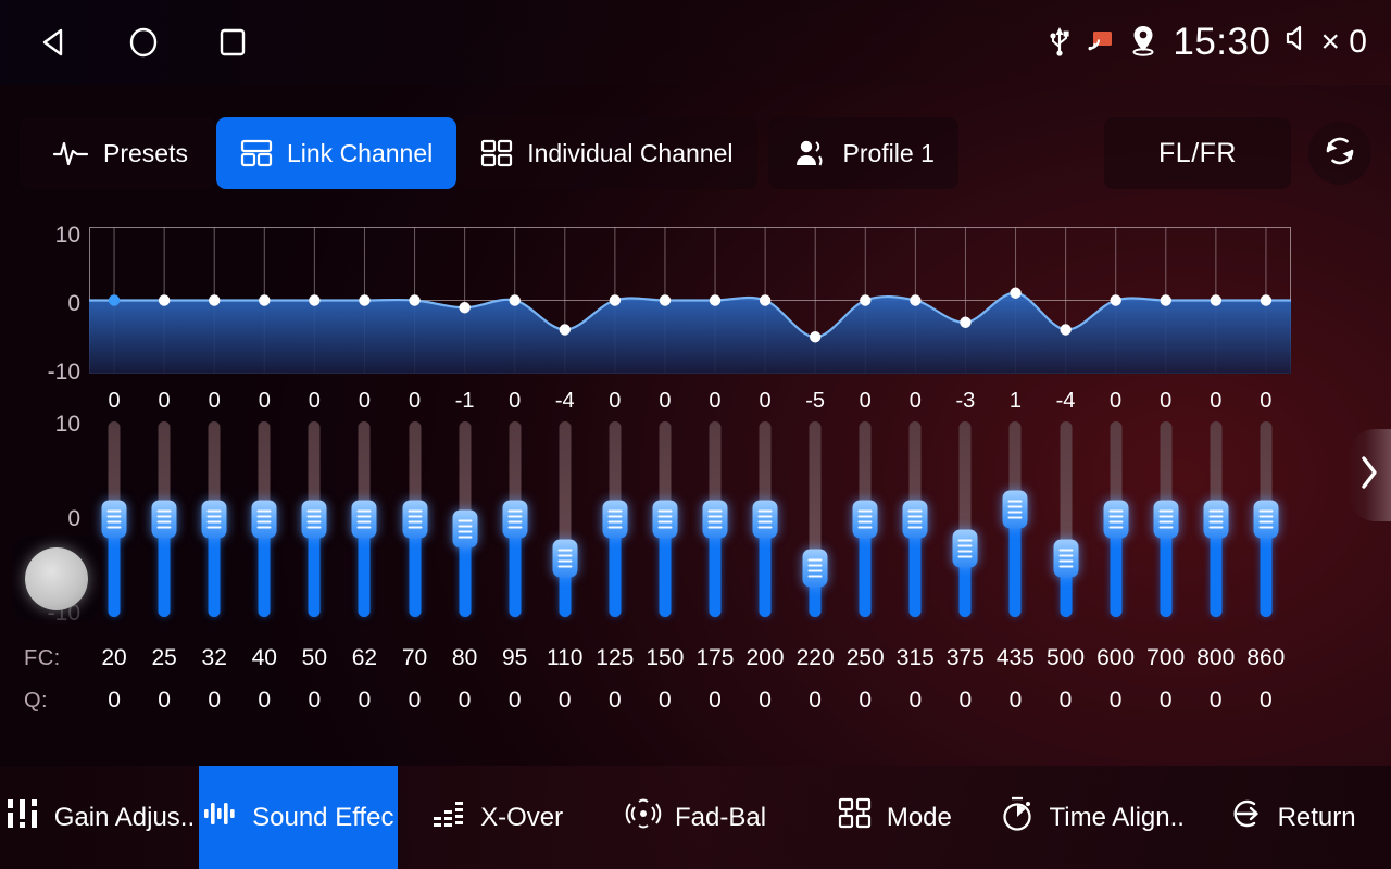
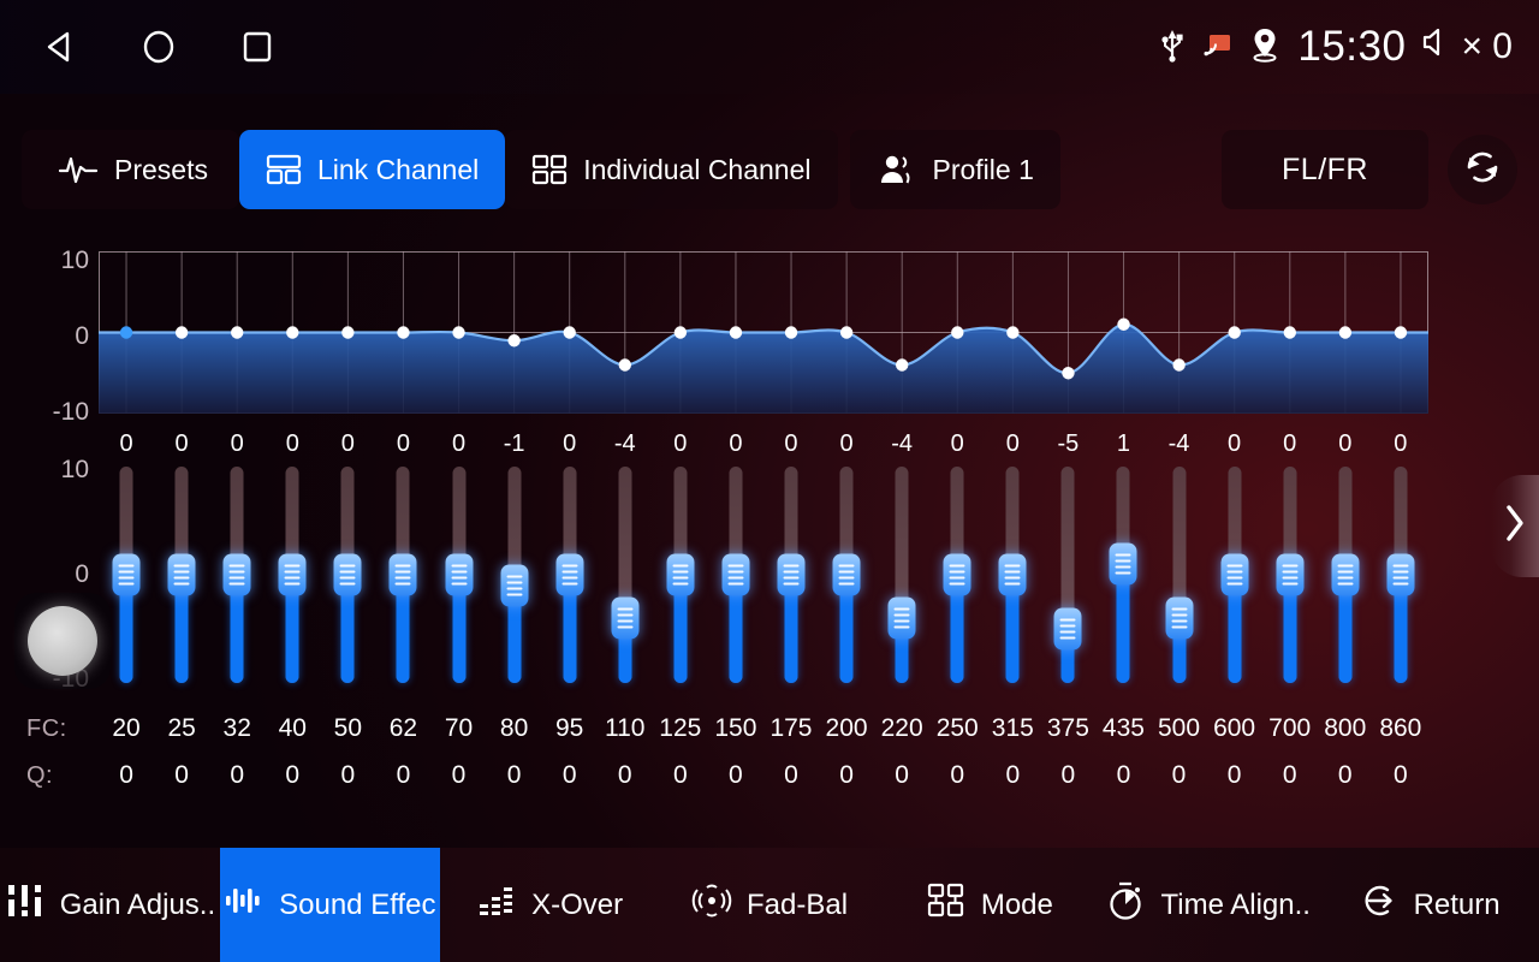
220: -5 -> -4
375: -3 -> -5
